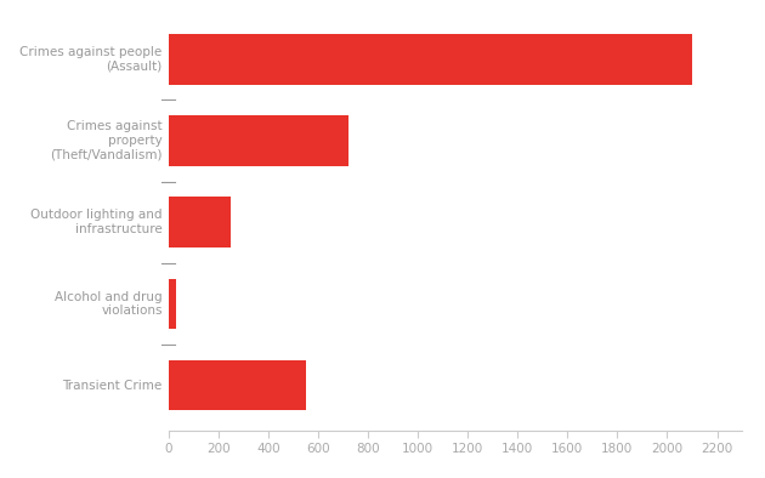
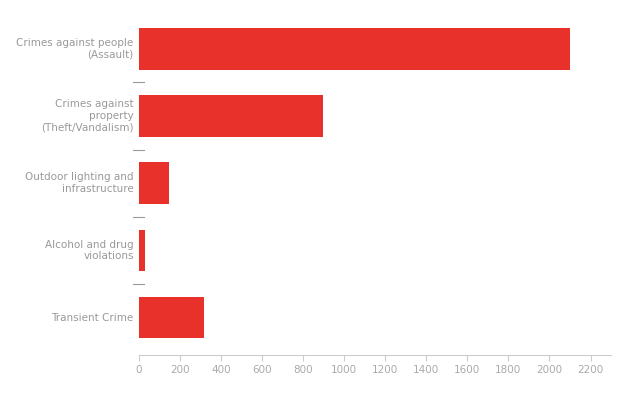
Crimes against property (Theft/Vandalism): 720 -> 900
Outdoor lighting and infrastructure: 250 -> 150
Transient Crime: 550 -> 320
